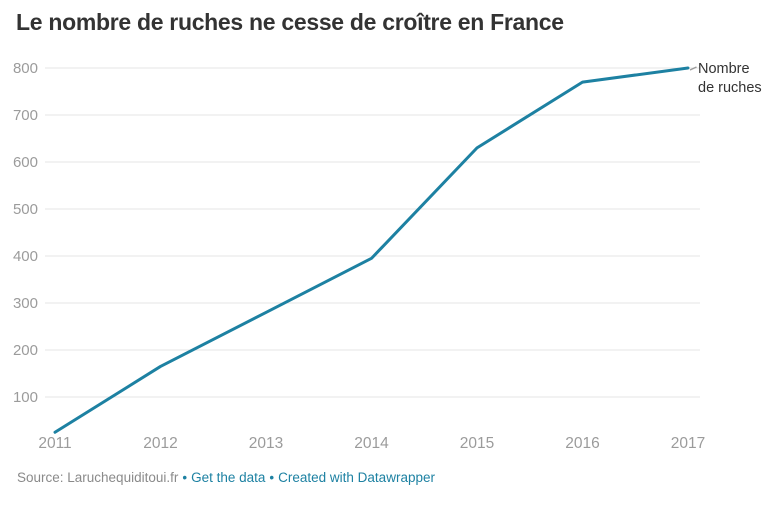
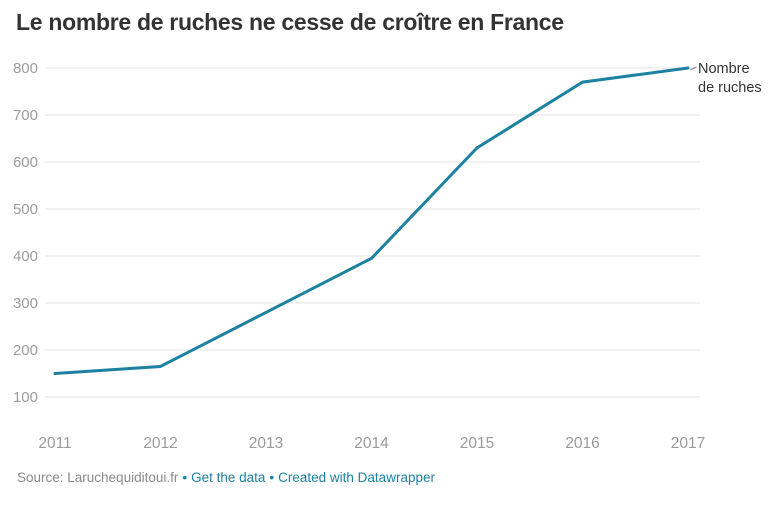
2011: 20 -> 150
